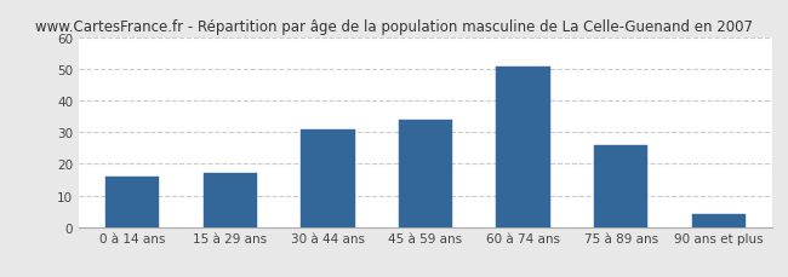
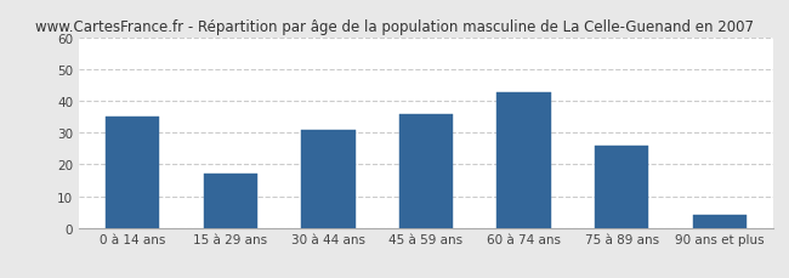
0 à 14 ans: 16 -> 35
45 à 59 ans: 34 -> 36
60 à 74 ans: 51 -> 43
